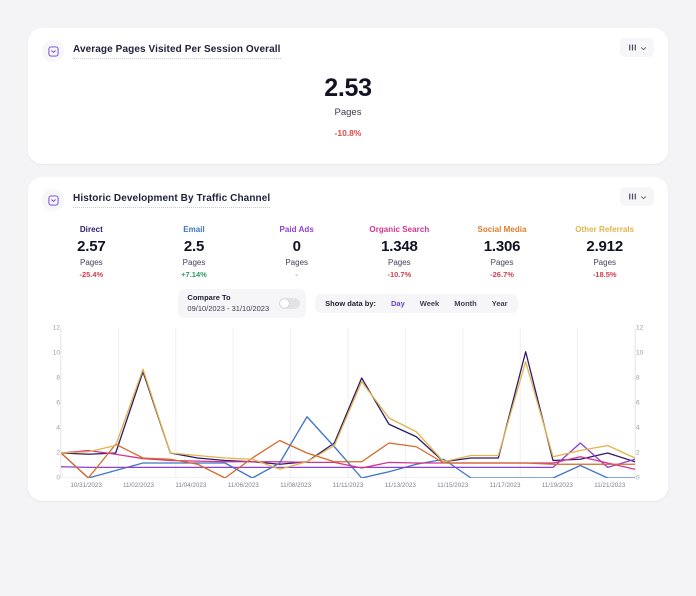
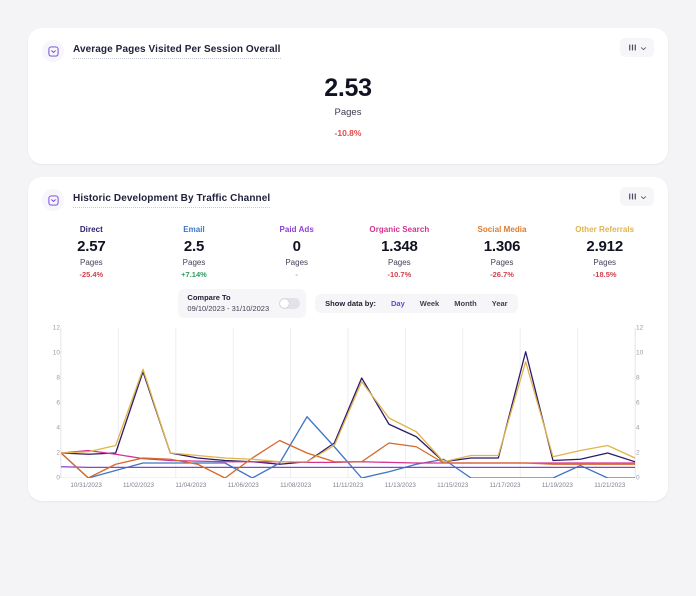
Social Media/11/02/2023: 2.7 -> 1.1
Other Referrals/11/08/2023: 0.7 -> 1.3
Organic Search/11/11/2023: 0.8 -> 1.3
Paid Ads/11/19/2023: 2.8 -> 0.8
Organic Search/11/19/2023: 1.7 -> 1.2
Paid Ads/11/21/2023: 1.5 -> 0.8
Organic Search/11/21/2023: 0.7 -> 1.2
